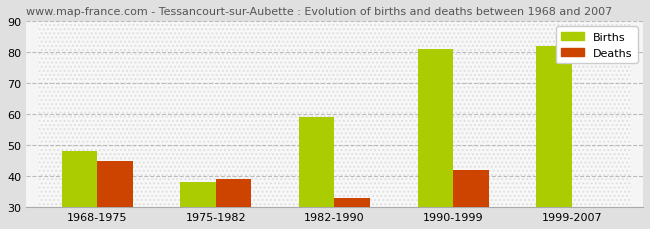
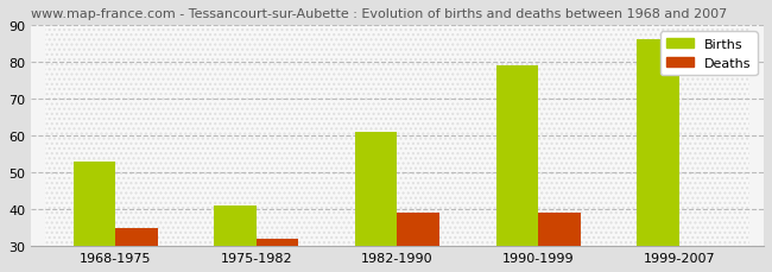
Births/1968-1975: 48 -> 53
Deaths/1968-1975: 45 -> 35
Births/1975-1982: 38 -> 41
Deaths/1975-1982: 39 -> 32
Births/1982-1990: 59 -> 61
Deaths/1982-1990: 33 -> 39
Births/1990-1999: 81 -> 79
Deaths/1990-1999: 42 -> 39
Births/1999-2007: 82 -> 86
